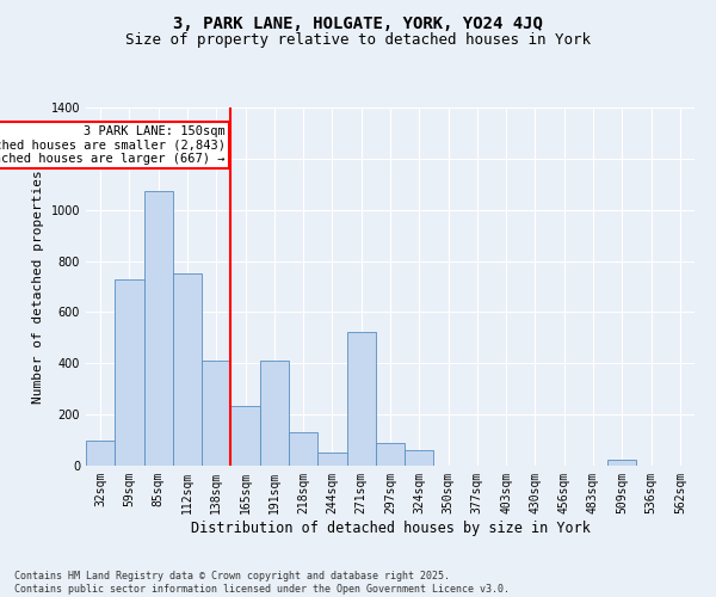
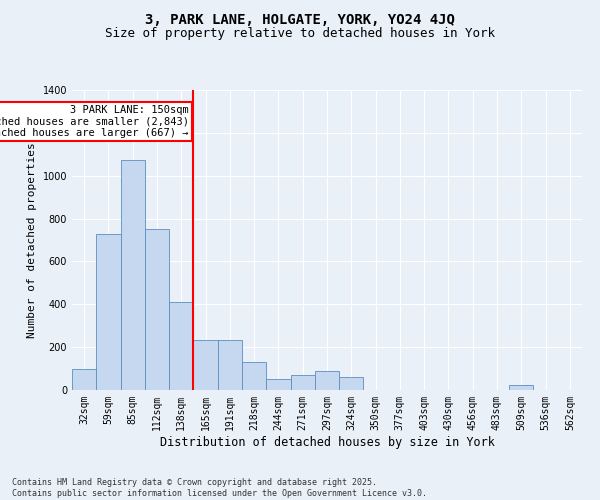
191sqm: 410 -> 235
271sqm: 525 -> 70
